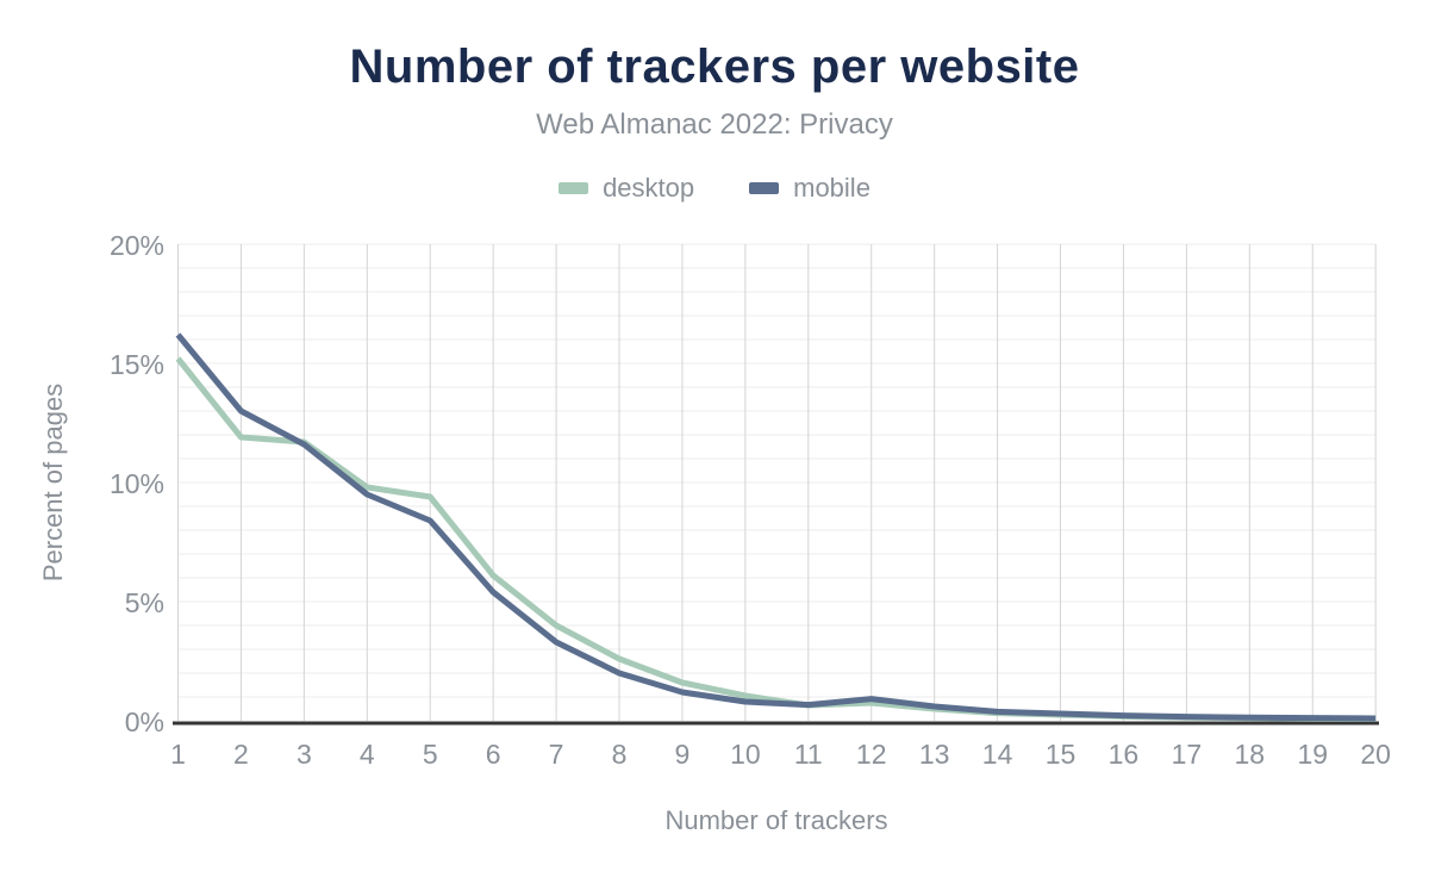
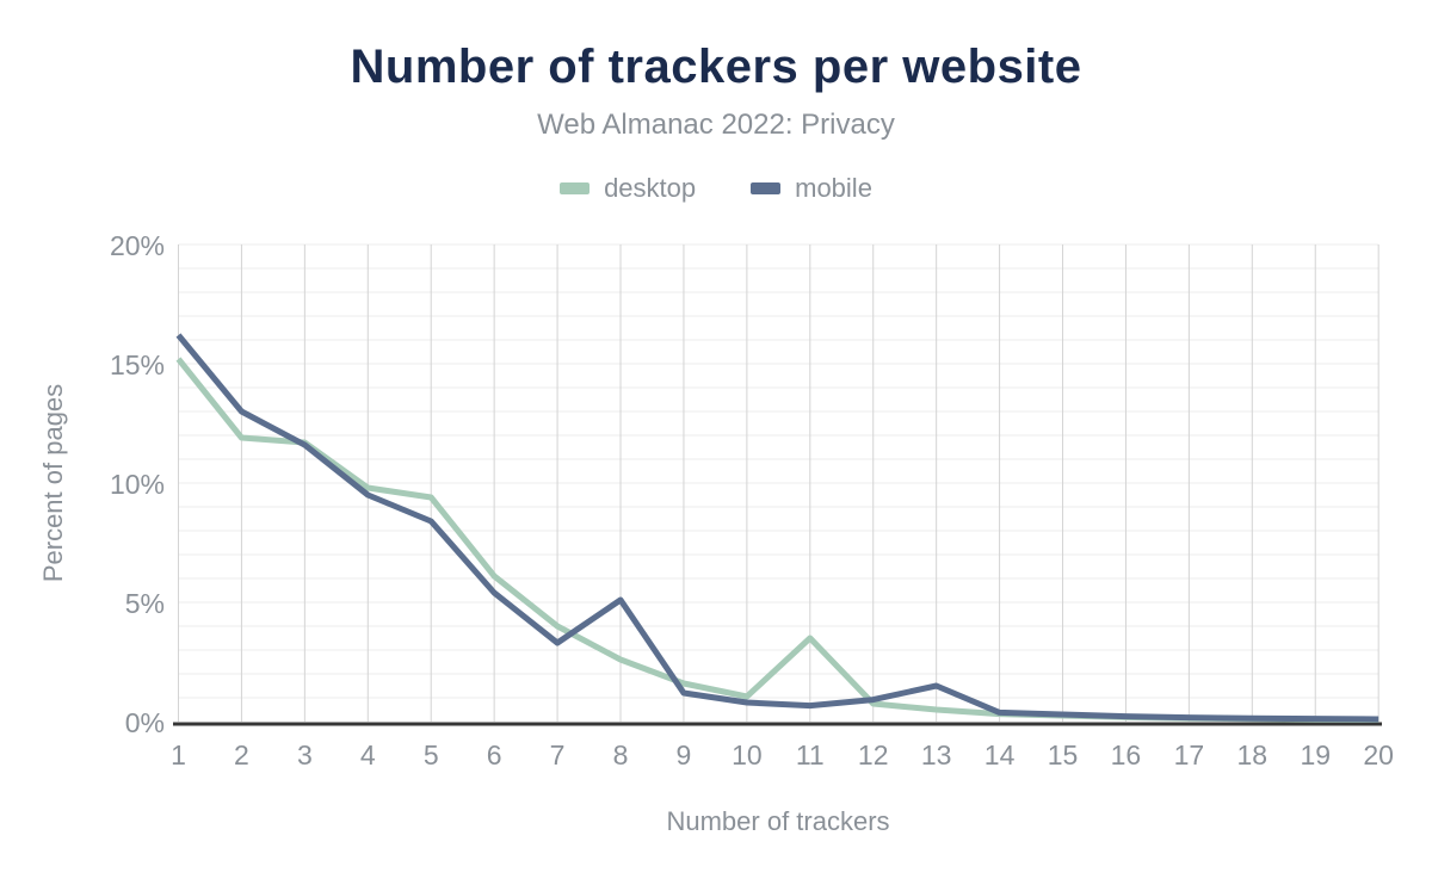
mobile/8: 2.0% -> 5.1%
desktop/11: 0.7% -> 3.5%
mobile/13: 0.6% -> 1.5%
